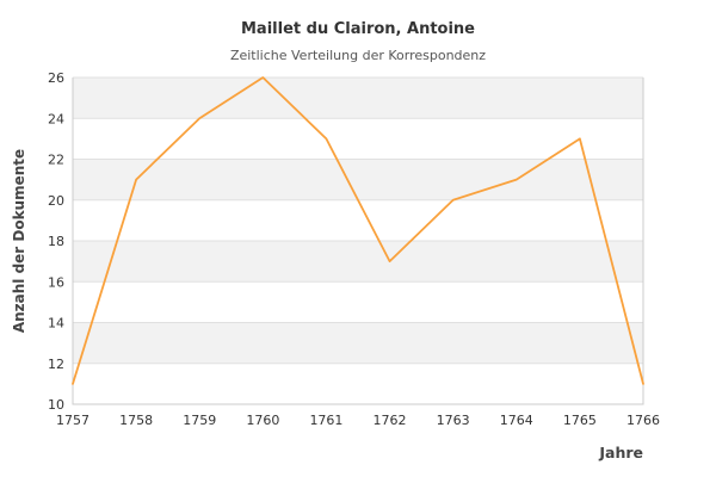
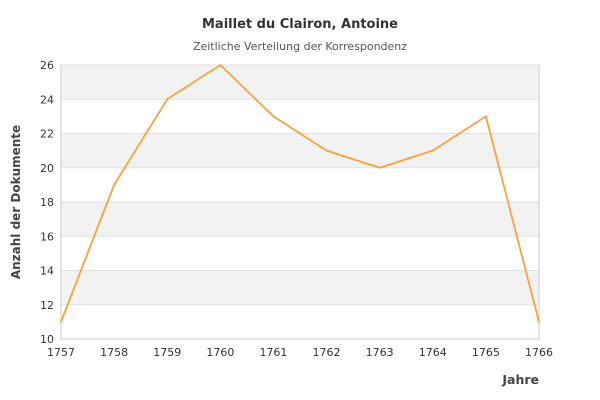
1758: 21 -> 19
1762: 17 -> 21
